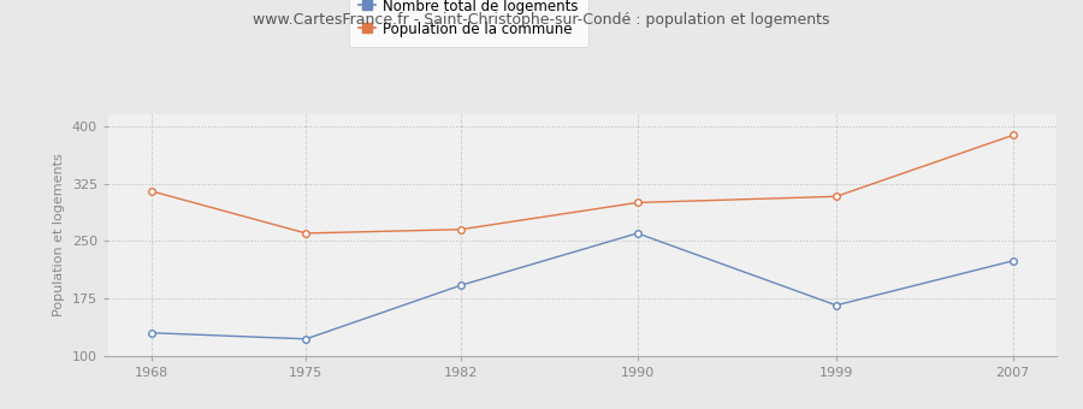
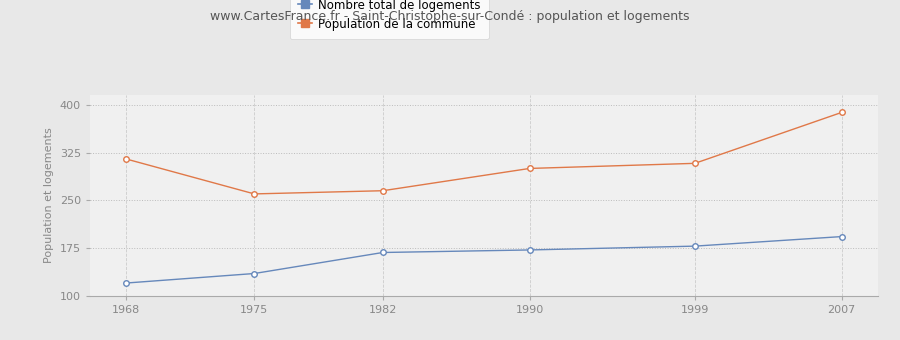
Nombre total de logements/1968: 130 -> 120
Nombre total de logements/1975: 122 -> 135
Nombre total de logements/1982: 192 -> 168
Nombre total de logements/1990: 260 -> 172
Nombre total de logements/1999: 166 -> 178
Nombre total de logements/2007: 224 -> 193
